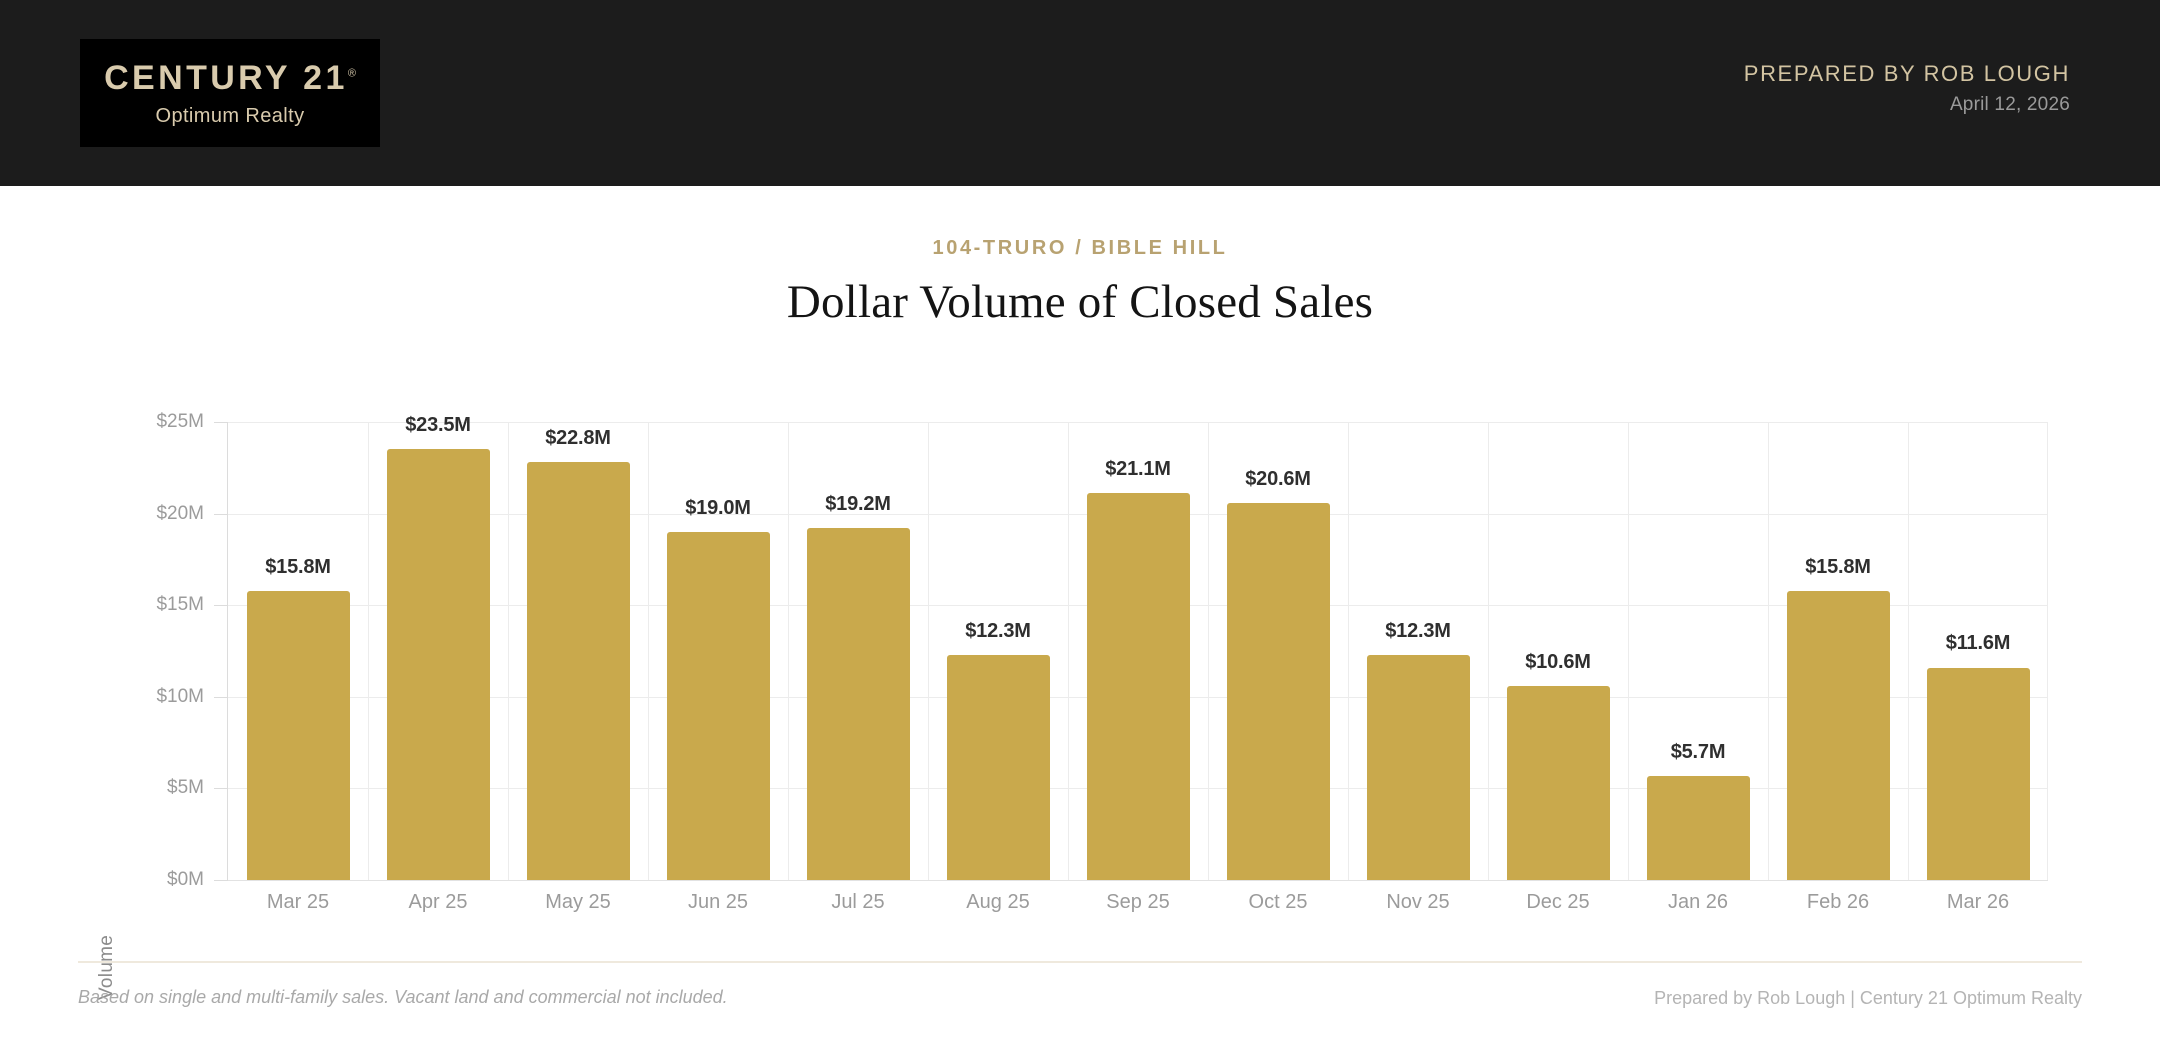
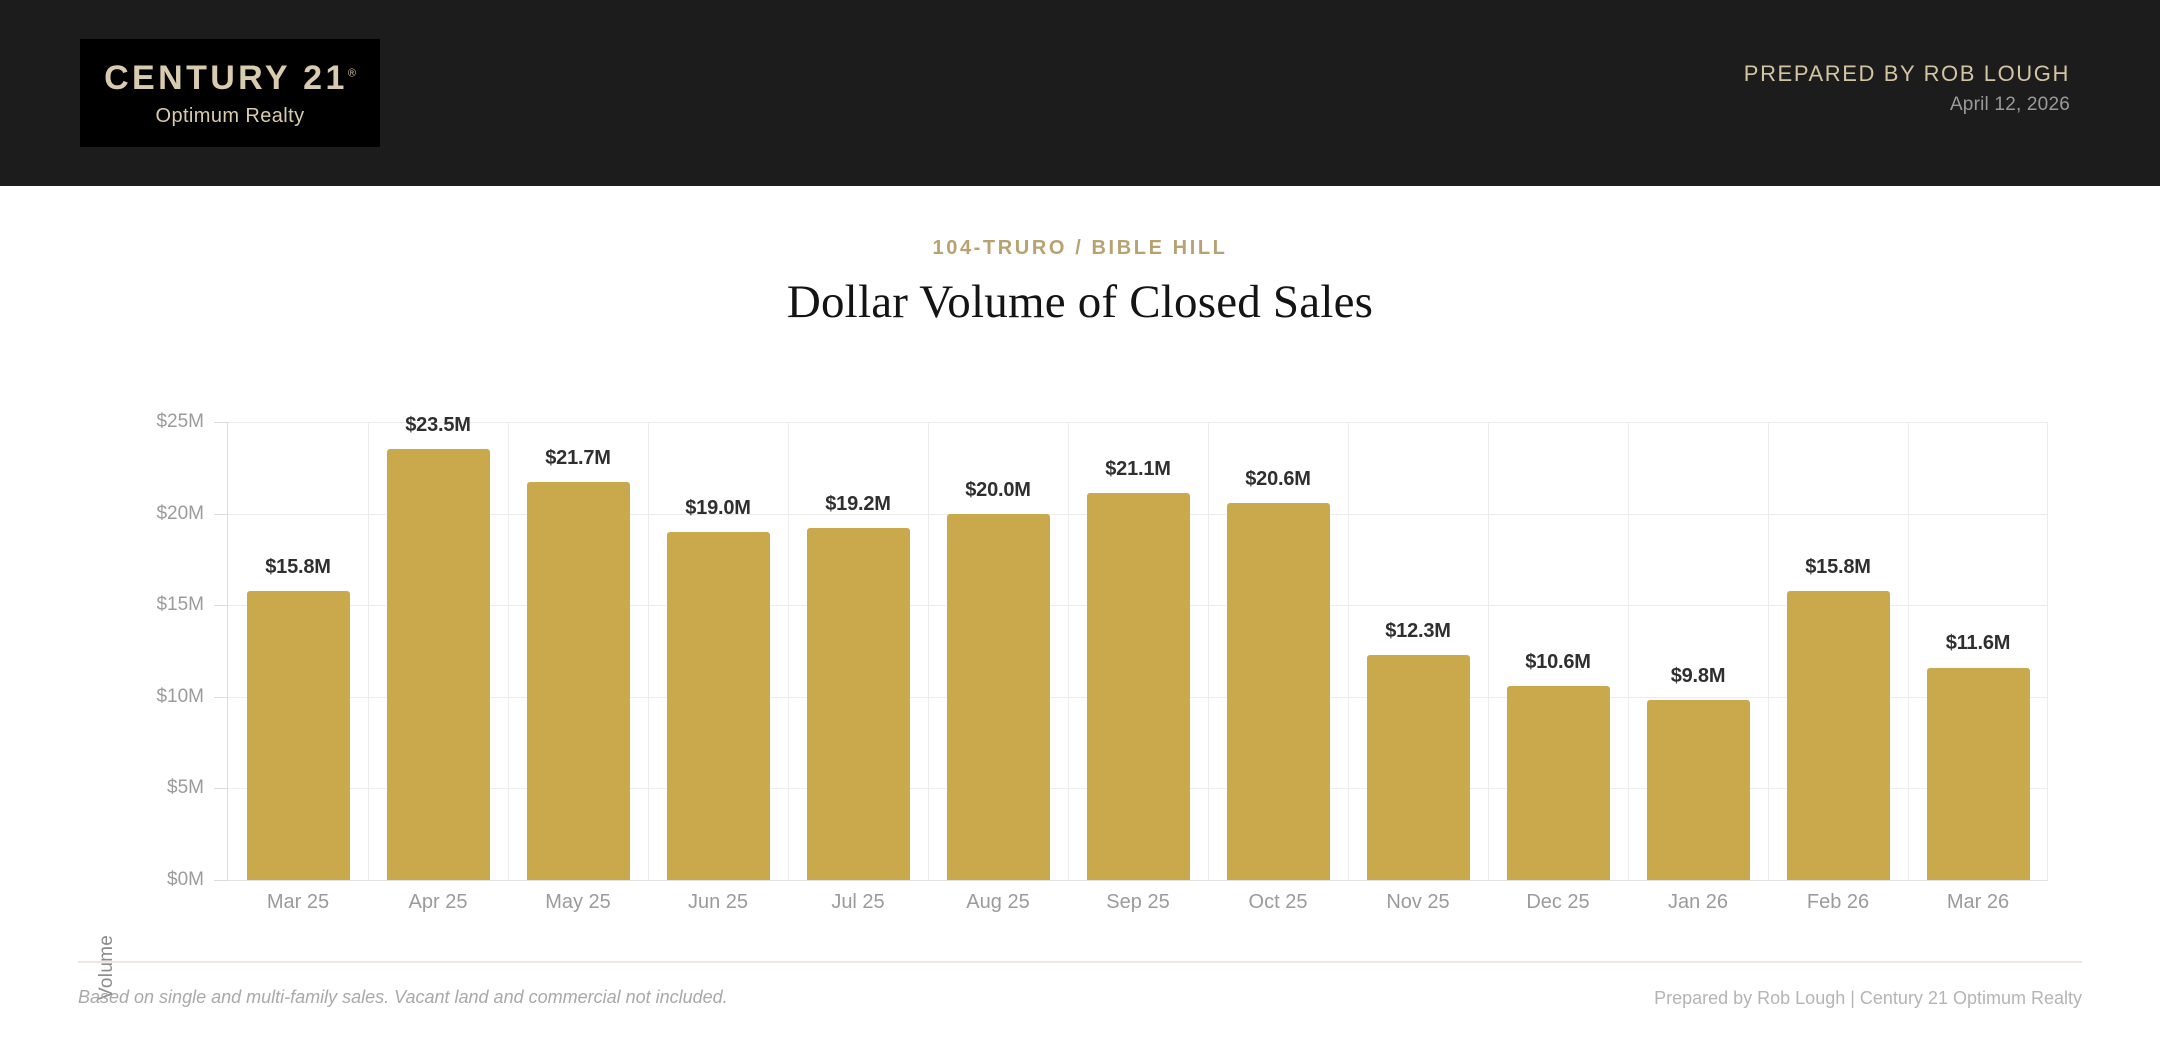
May 25: $22.8M -> $21.7M
Aug 25: $12.3M -> $20.0M
Jan 26: $5.7M -> $9.8M
